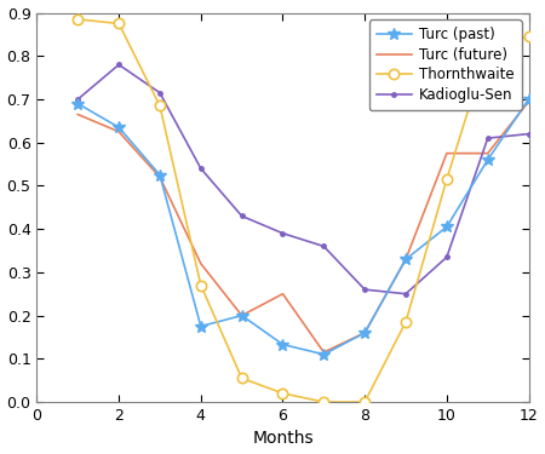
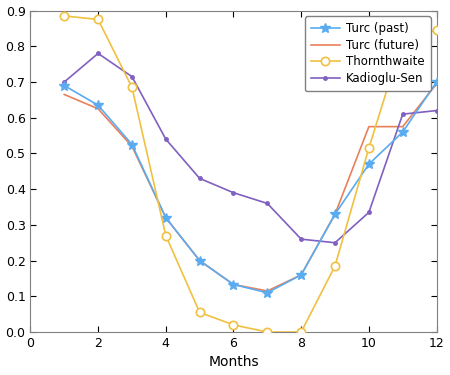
Turc (past)/4: 0.175 -> 0.320
Turc (future)/6: 0.250 -> 0.133
Turc (past)/10: 0.405 -> 0.470
